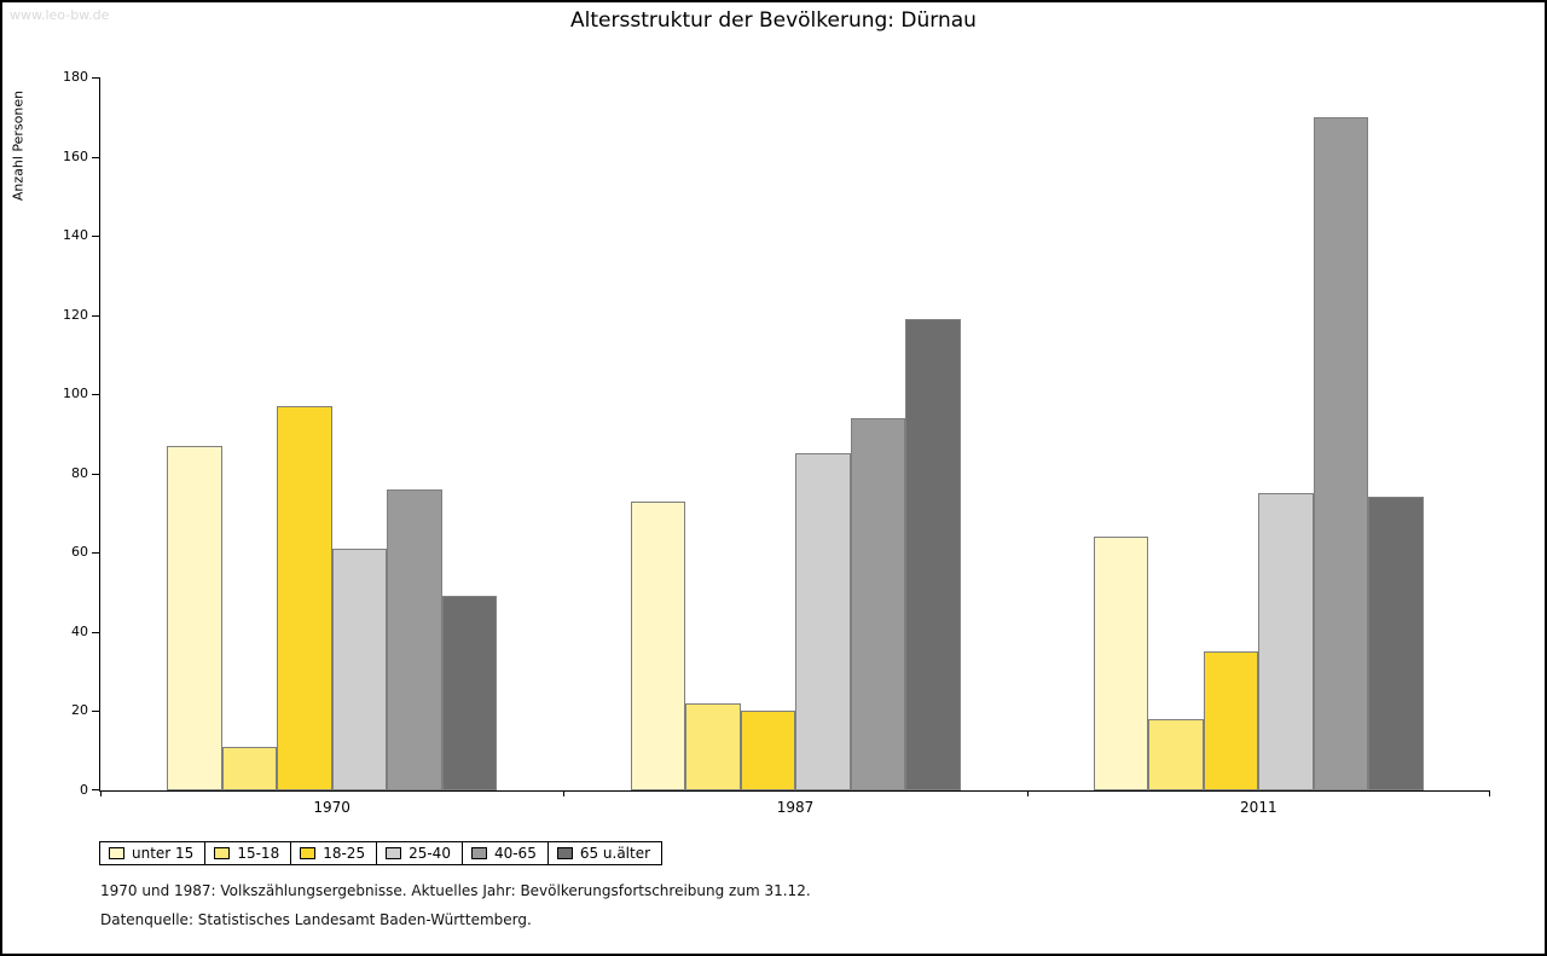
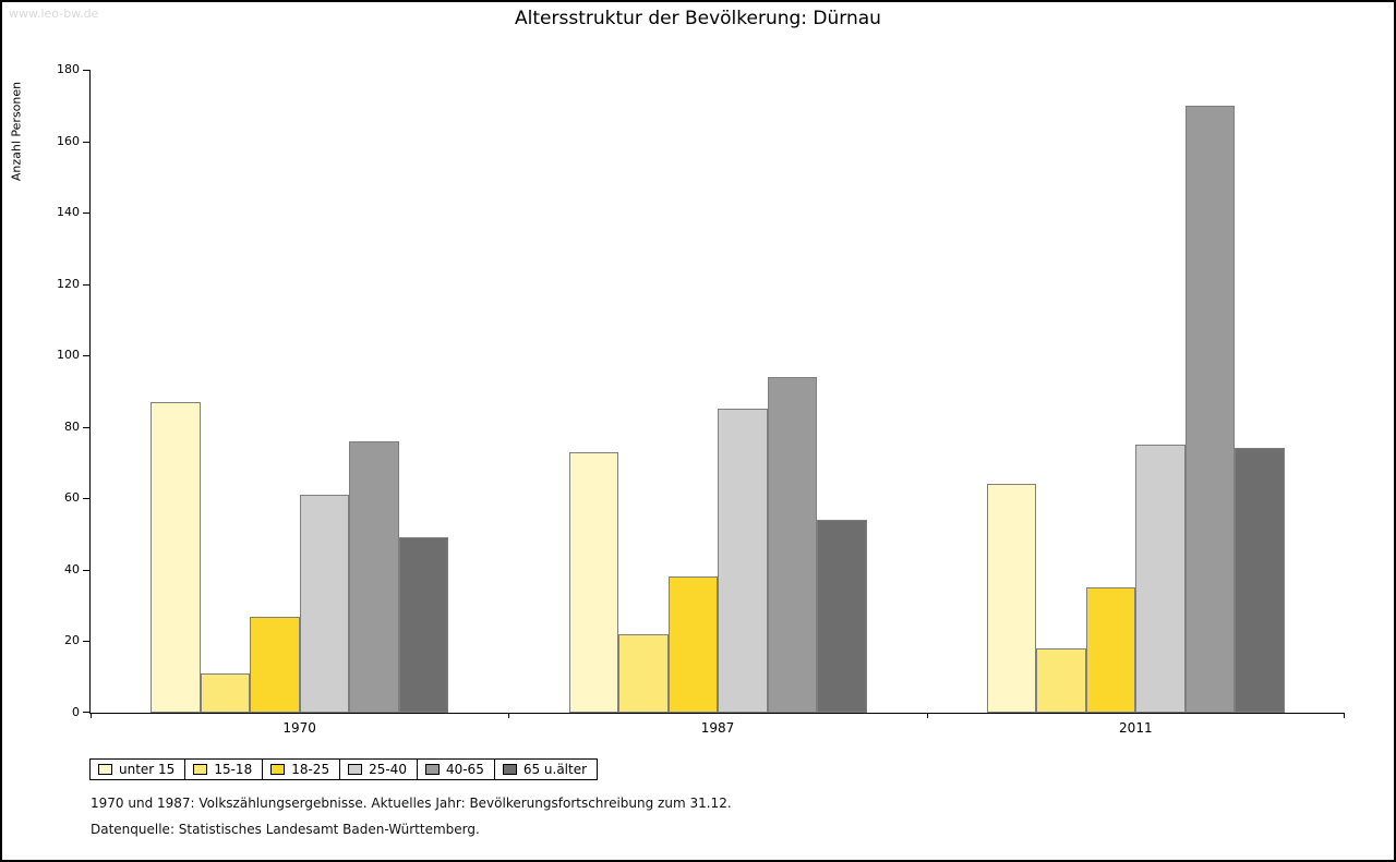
18-25/1970: 97 -> 27
18-25/1987: 20 -> 38
65 u.älter/1987: 119 -> 54
